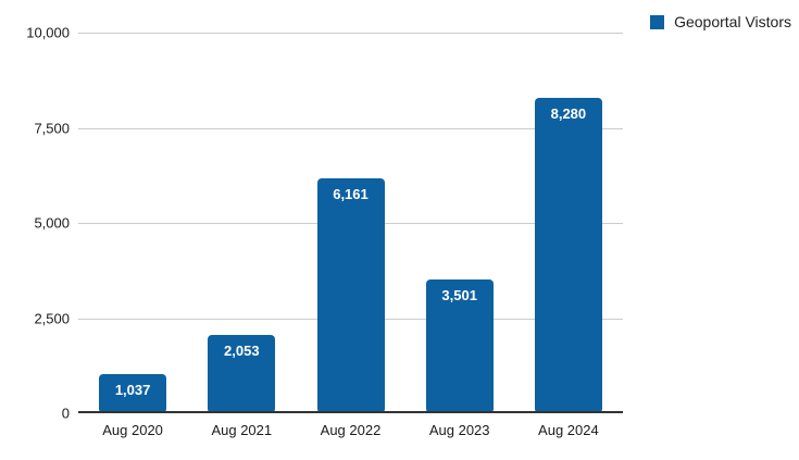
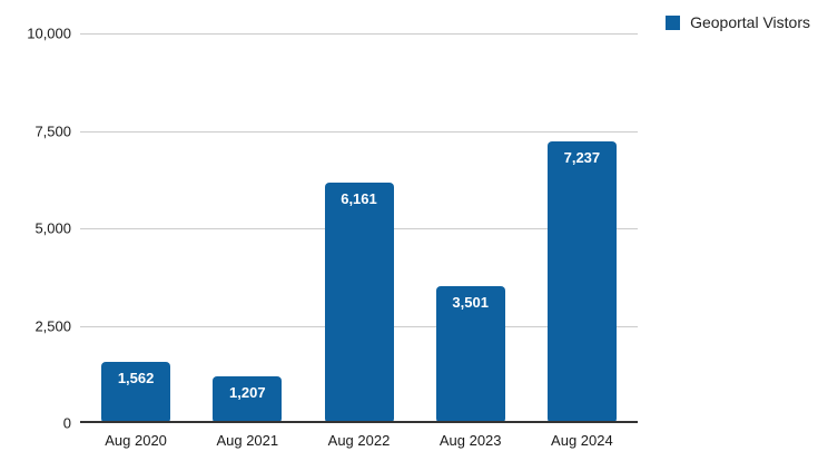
Aug 2020: 1,037 -> 1,562
Aug 2021: 2,053 -> 1,207
Aug 2024: 8,280 -> 7,237
